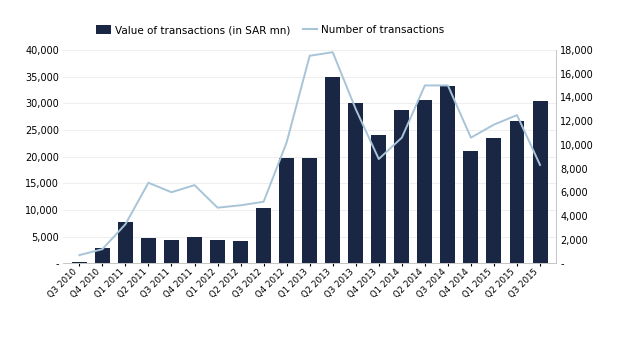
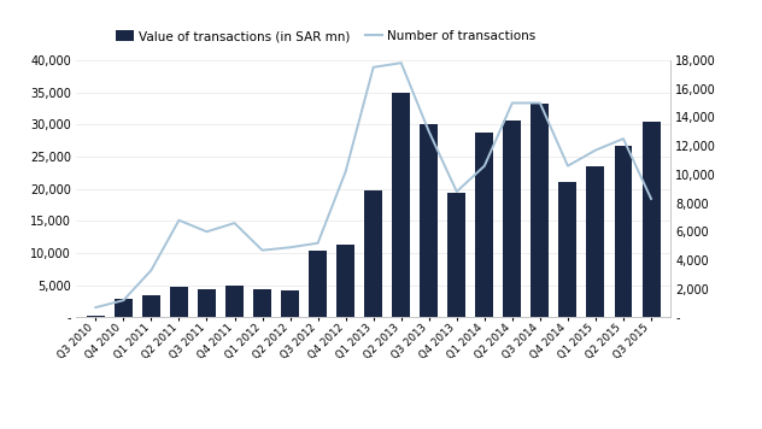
Value of transactions (in SAR mn)/Q1 2011: 7,800 -> 3,500
Value of transactions (in SAR mn)/Q4 2012: 19,800 -> 11,400
Value of transactions (in SAR mn)/Q4 2013: 24,000 -> 19,300
